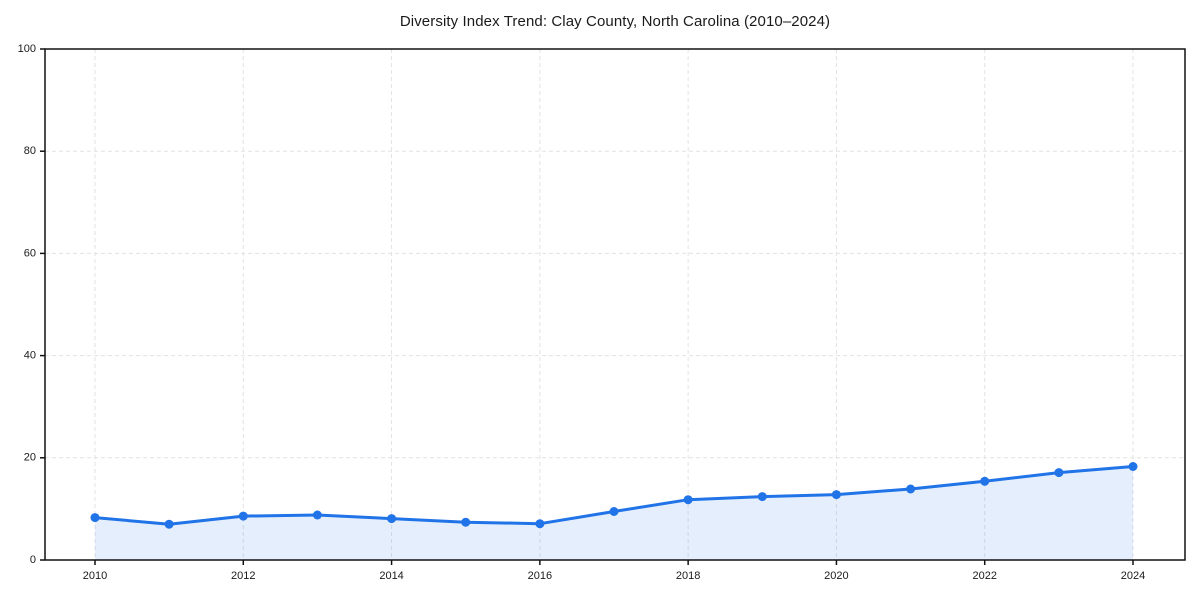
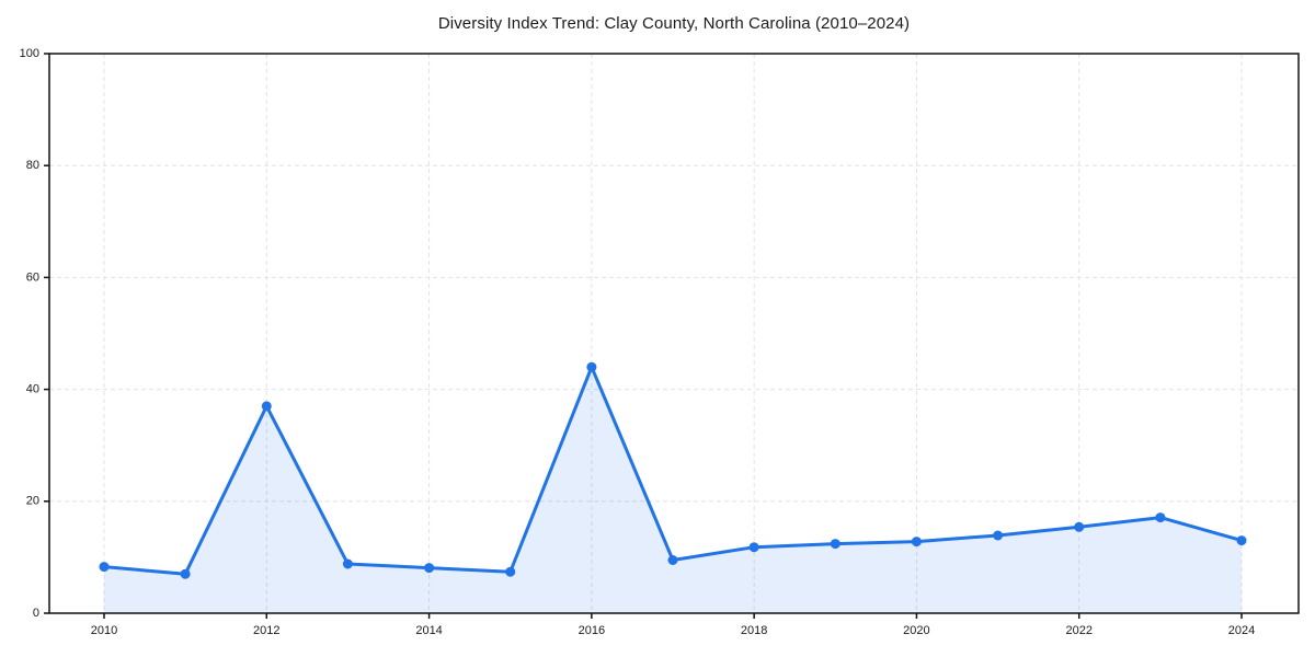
2012: 9 -> 37
2016: 7 -> 44
2024: 18 -> 13
